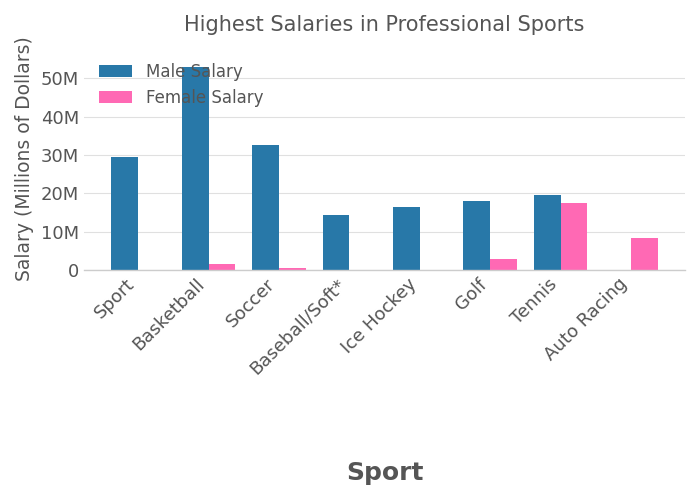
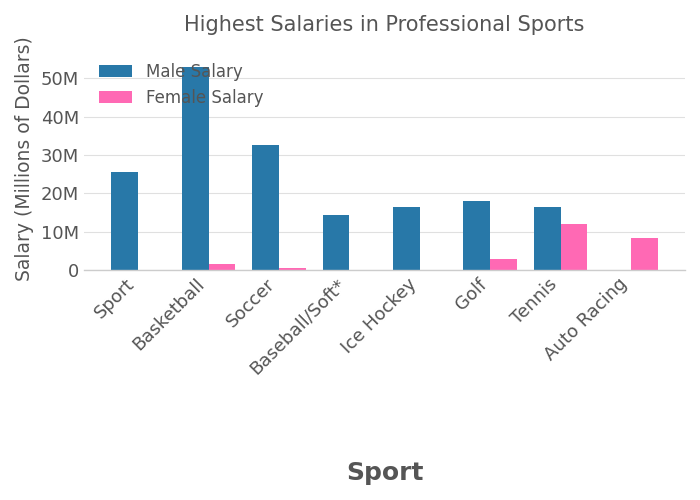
Male Salary/Sport: 29.5M -> 25.5M
Male Salary/Tennis: 19.5M -> 16.5M
Female Salary/Tennis: 17.5M -> 12.0M
